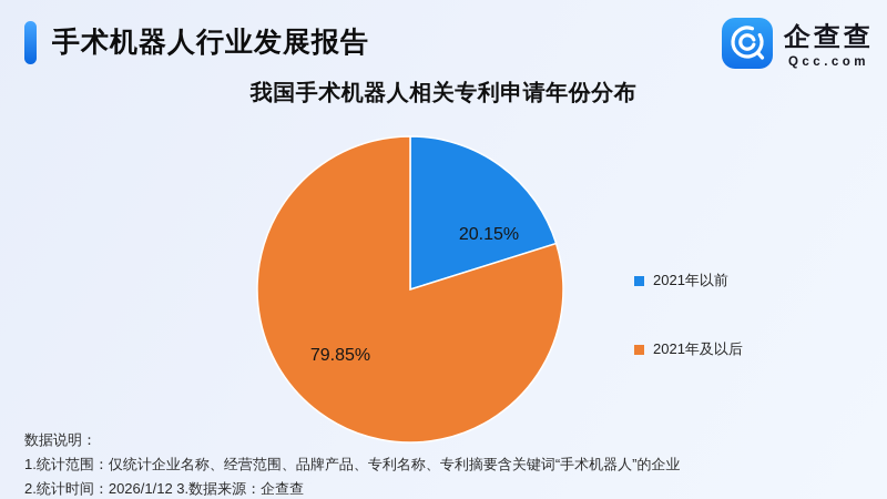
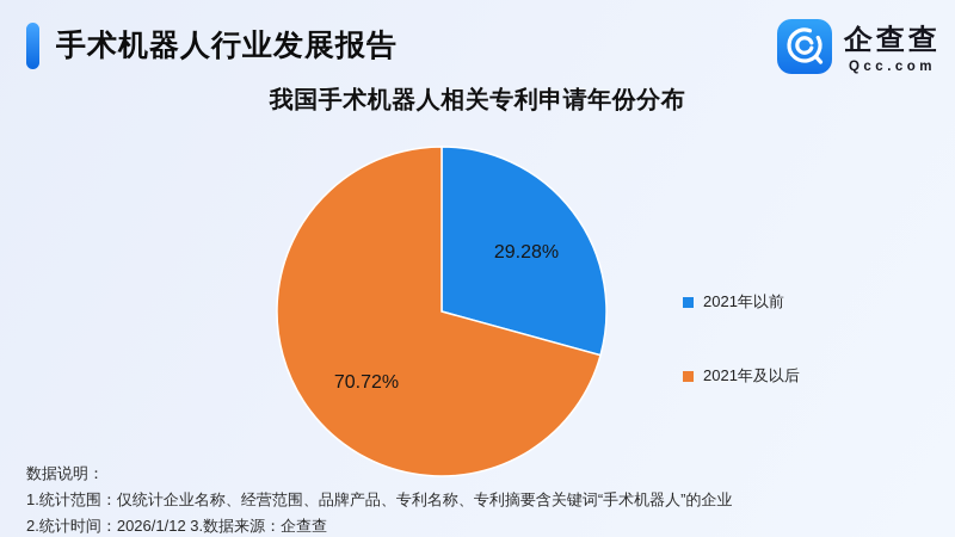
2021年以前: 20.15% -> 29.28%
2021年及以后: 79.85% -> 70.72%
